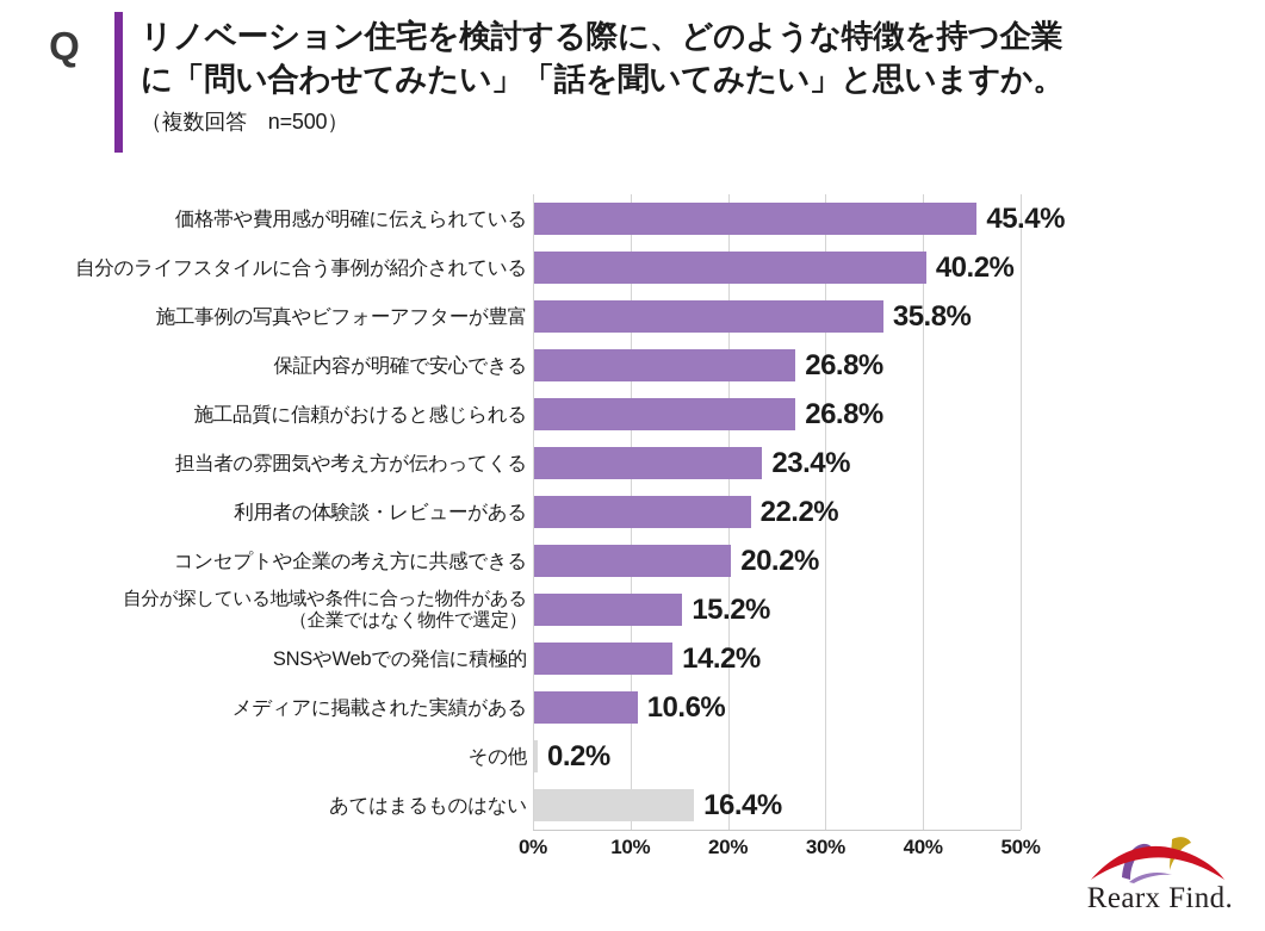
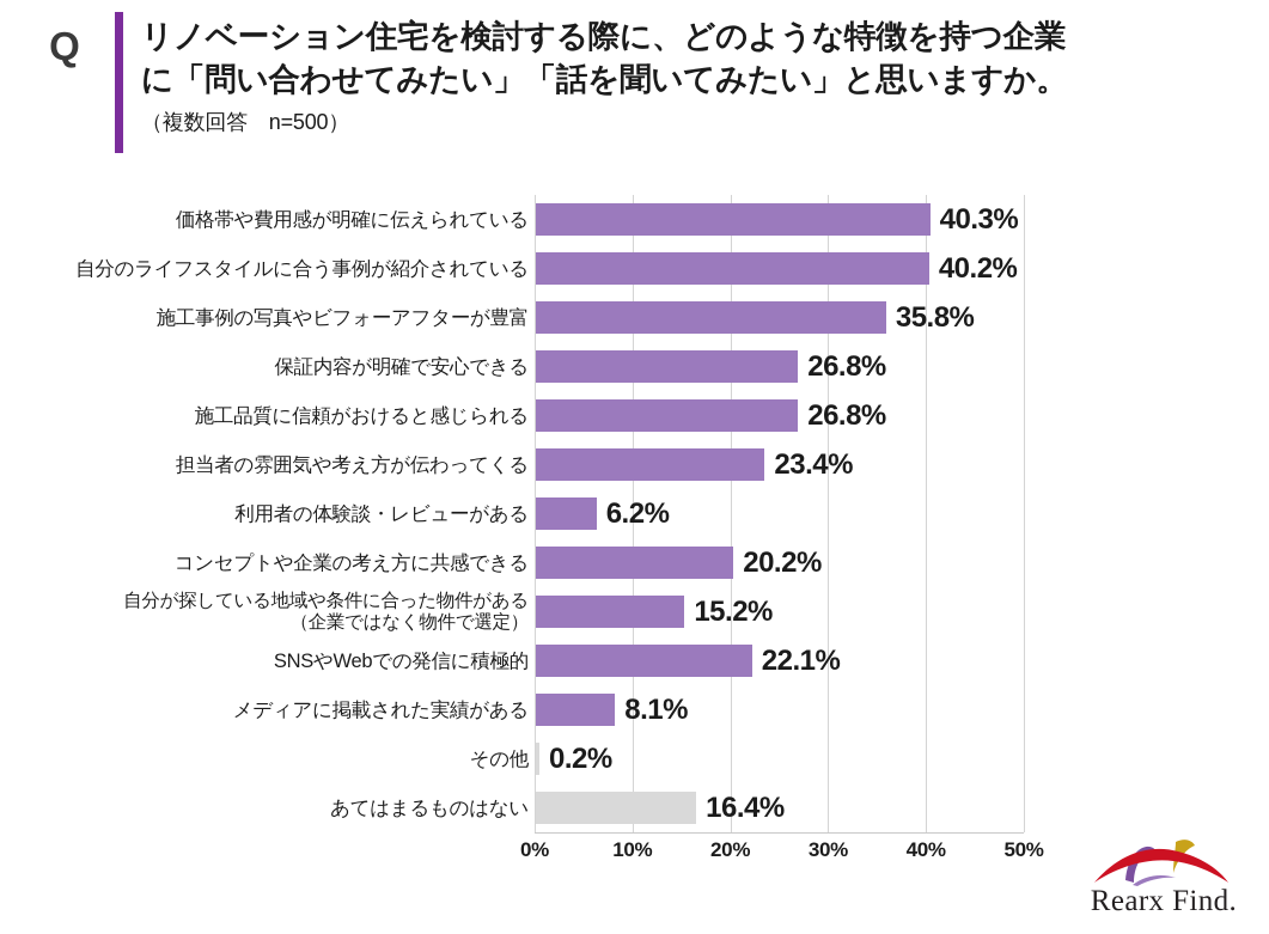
価格帯や費用感が明確に伝えられている: 45.4% -> 40.3%
利用者の体験談・レビューがある: 22.2% -> 6.2%
SNSやWebでの発信に積極的: 14.2% -> 22.1%
メディアに掲載された実績がある: 10.6% -> 8.1%
